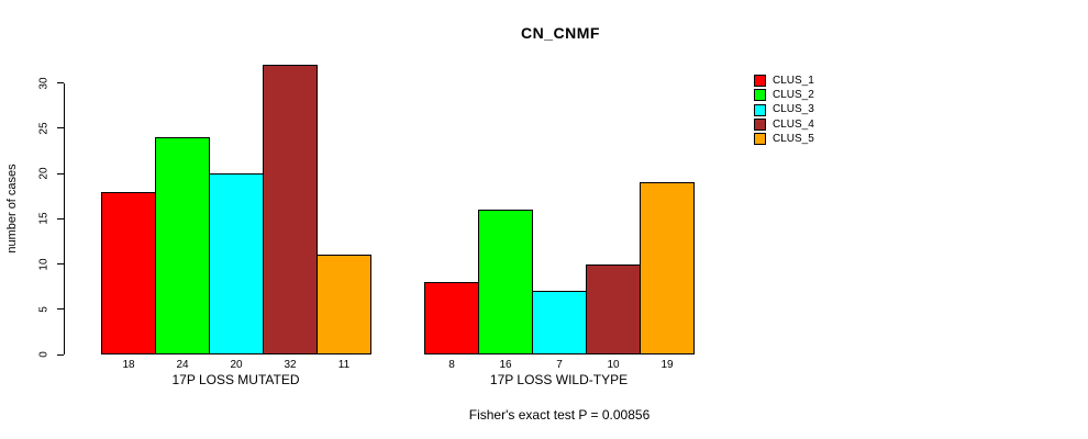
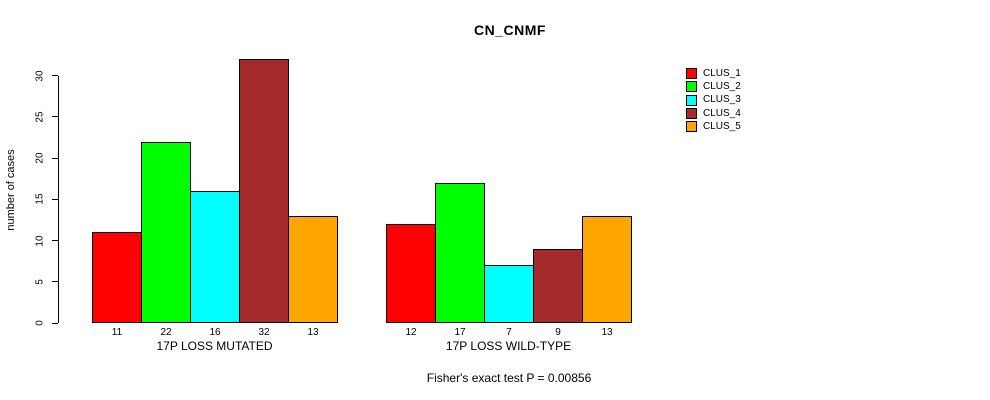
CLUS_1/17P LOSS MUTATED: 18 -> 11
CLUS_2/17P LOSS MUTATED: 24 -> 22
CLUS_3/17P LOSS MUTATED: 20 -> 16
CLUS_5/17P LOSS MUTATED: 11 -> 13
CLUS_1/17P LOSS WILD-TYPE: 8 -> 12
CLUS_2/17P LOSS WILD-TYPE: 16 -> 17
CLUS_4/17P LOSS WILD-TYPE: 10 -> 9
CLUS_5/17P LOSS WILD-TYPE: 19 -> 13
